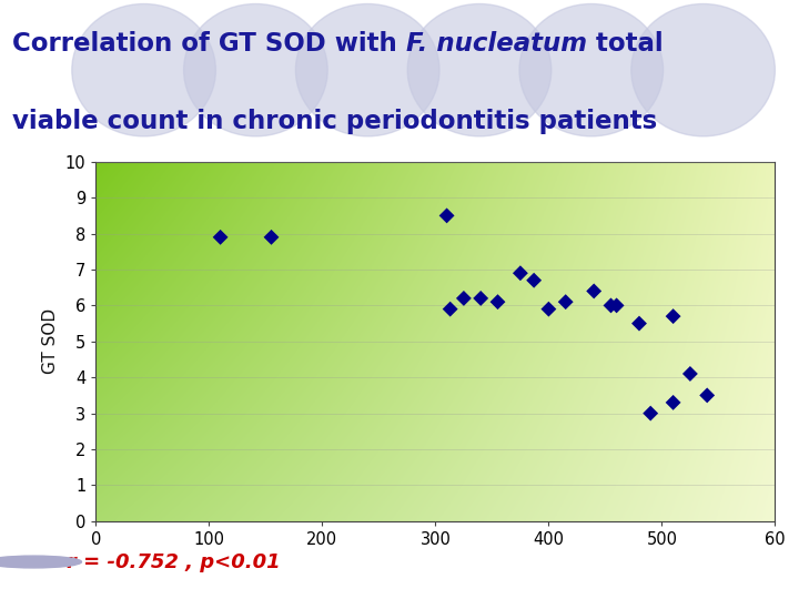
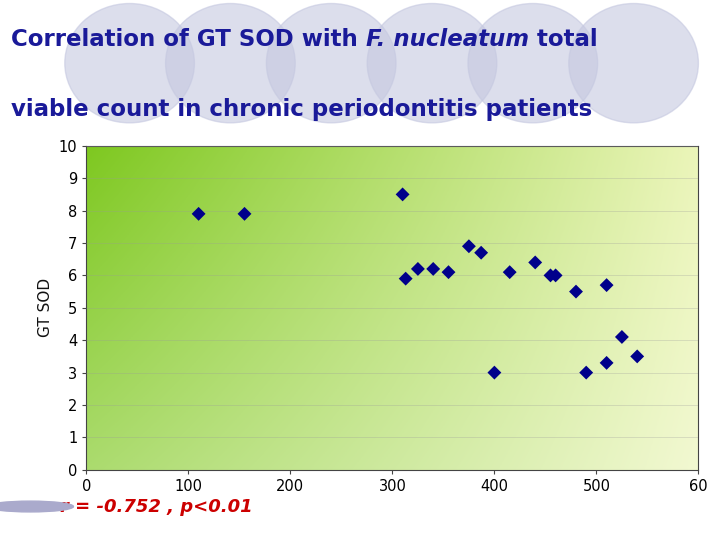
400: 5.9 -> 3.0
